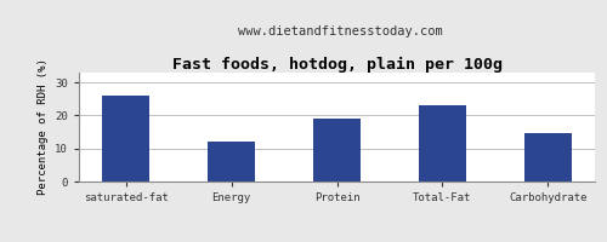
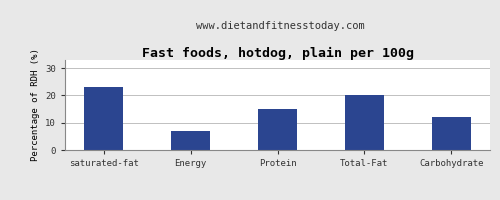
saturated-fat: 26.0 -> 23.0
Energy: 12.0 -> 7.0
Protein: 19.0 -> 15.0
Total-Fat: 23.0 -> 20.0
Carbohydrate: 14.5 -> 12.0
